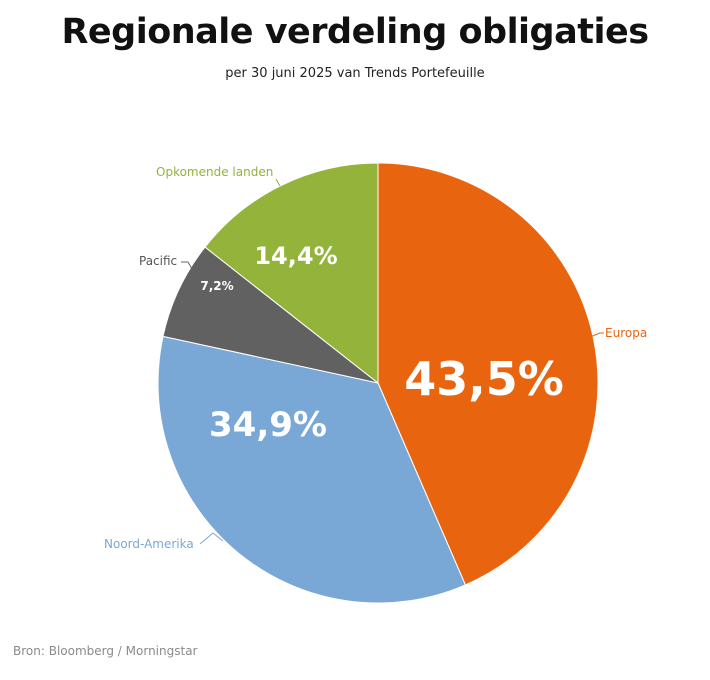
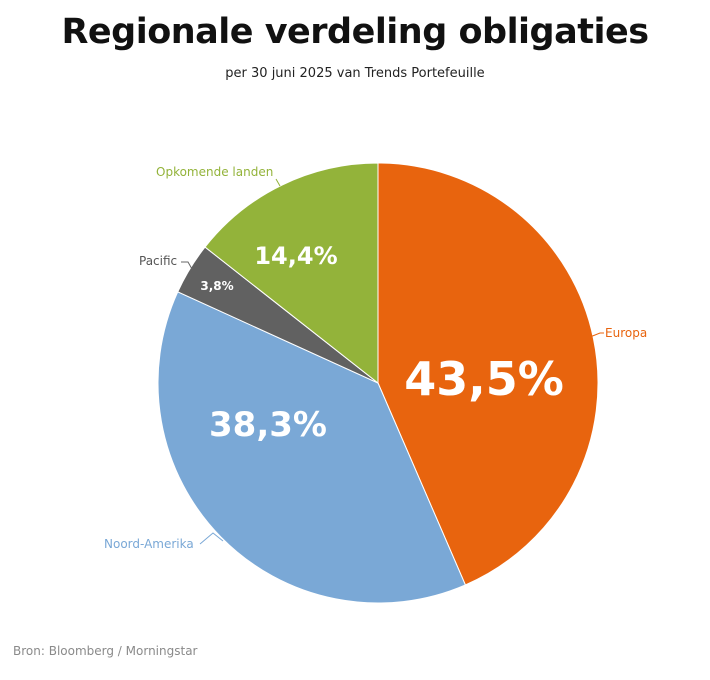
Noord-Amerika: 34,9% -> 38,3%
Pacific: 7,2% -> 3,8%
